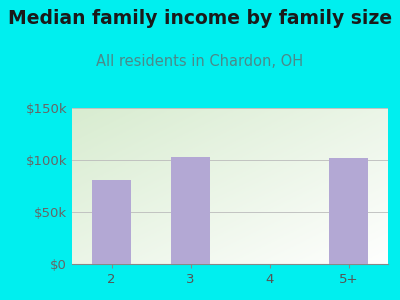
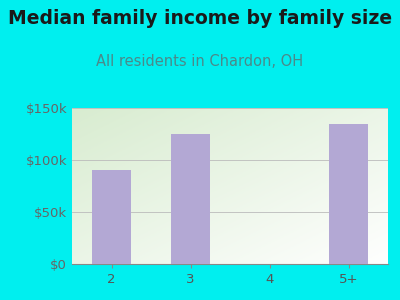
2: $81k -> $90k
3: $103k -> $125k
5+: $102k -> $135k
